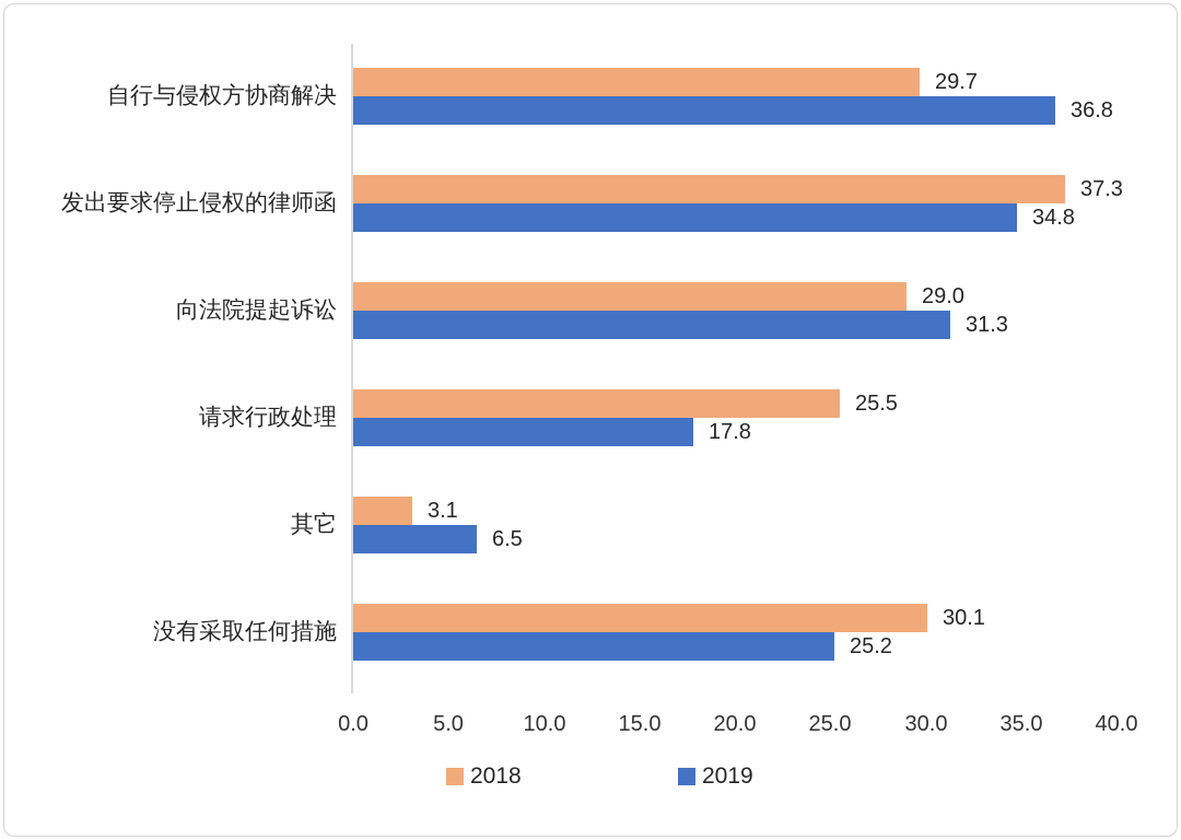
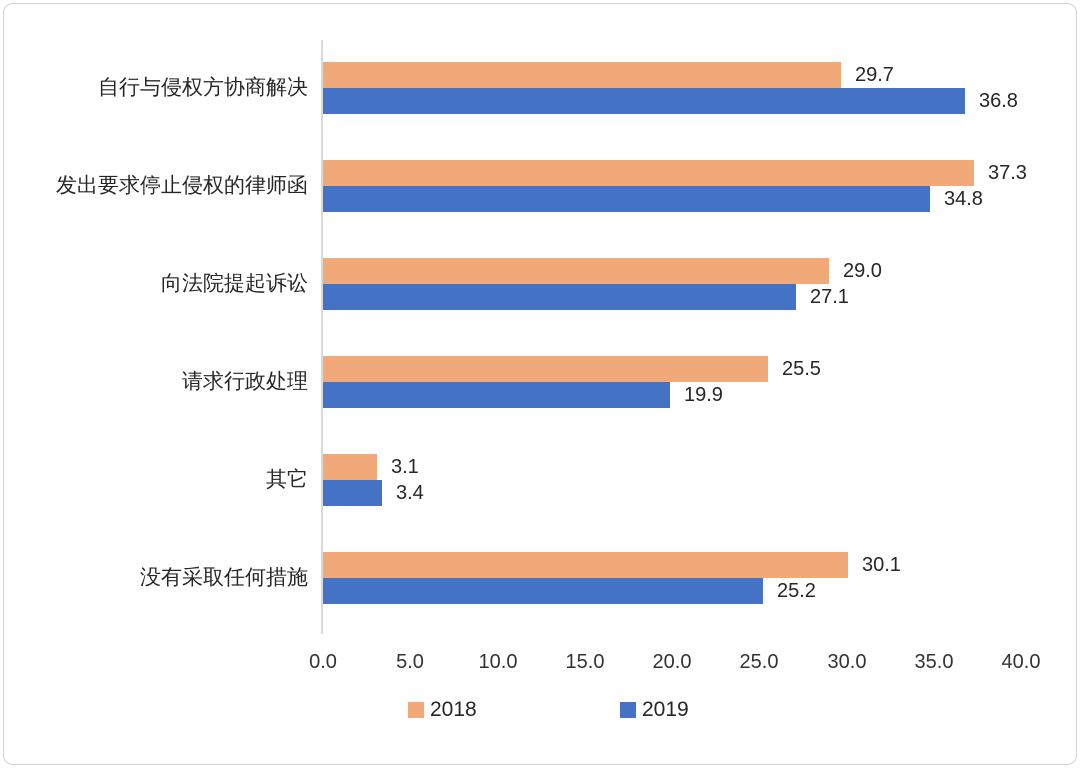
2019/向法院提起诉讼: 31.3 -> 27.1
2019/请求行政处理: 17.8 -> 19.9
2019/其它: 6.5 -> 3.4
